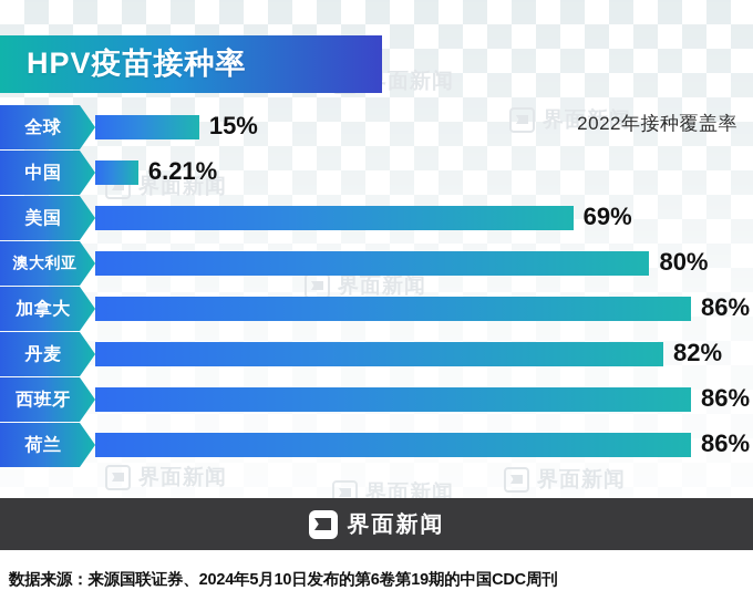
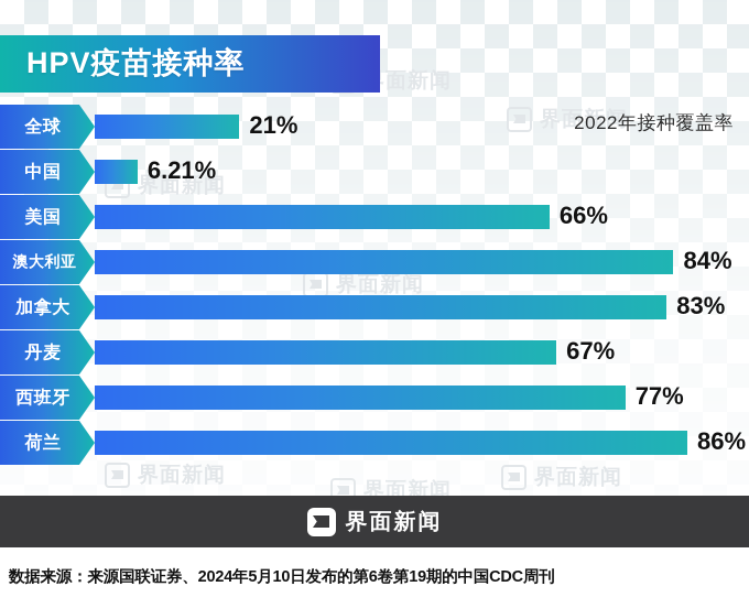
全球: 15% -> 21%
美国: 69% -> 66%
澳大利亚: 80% -> 84%
加拿大: 86% -> 83%
丹麦: 82% -> 67%
西班牙: 86% -> 77%
